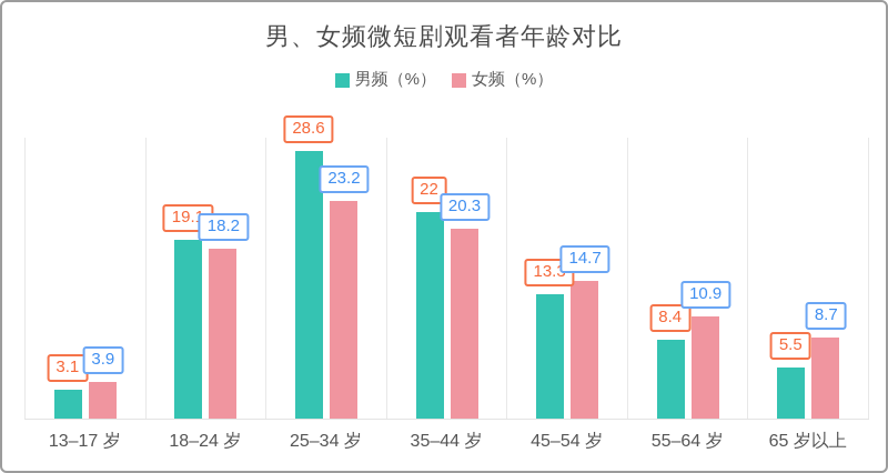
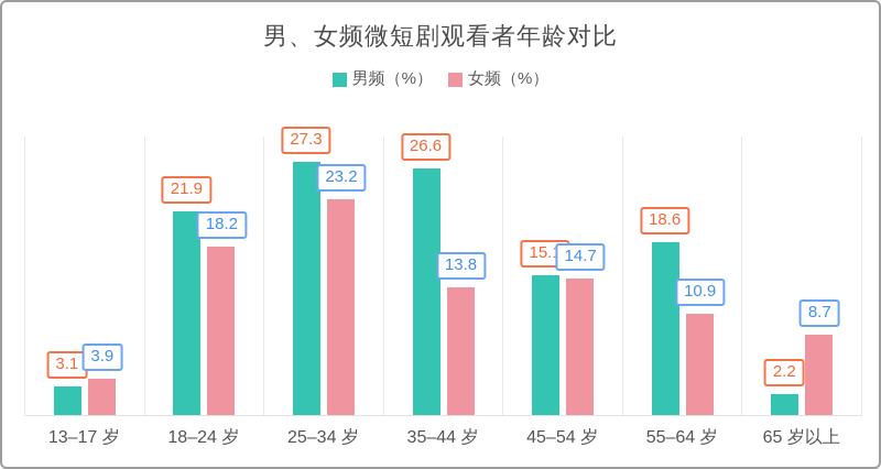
男频（%）/18–24 岁: 19.1 -> 21.9
男频（%）/25–34 岁: 28.6 -> 27.3
男频（%）/35–44 岁: 22 -> 26.6
女频（%）/35–44 岁: 20.3 -> 13.8
男频（%）/45–54 岁: 13.3 -> 15.1
男频（%）/55–64 岁: 8.4 -> 18.6
男频（%）/65 岁以上: 5.5 -> 2.2
